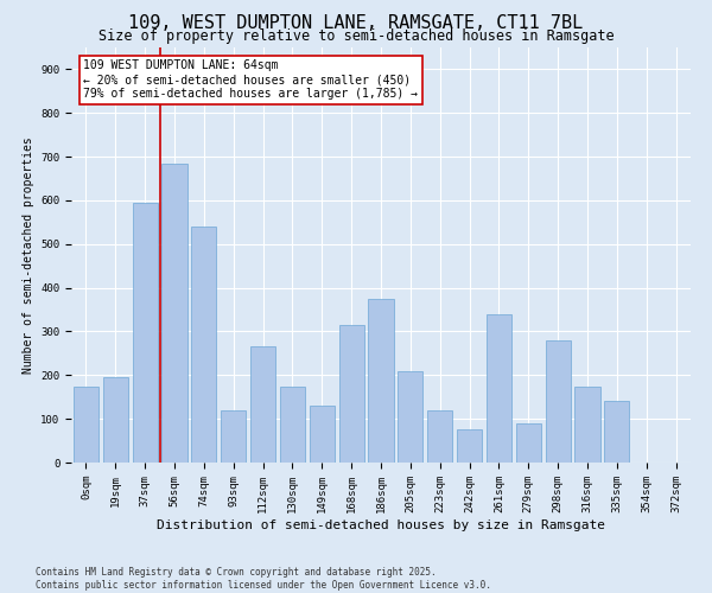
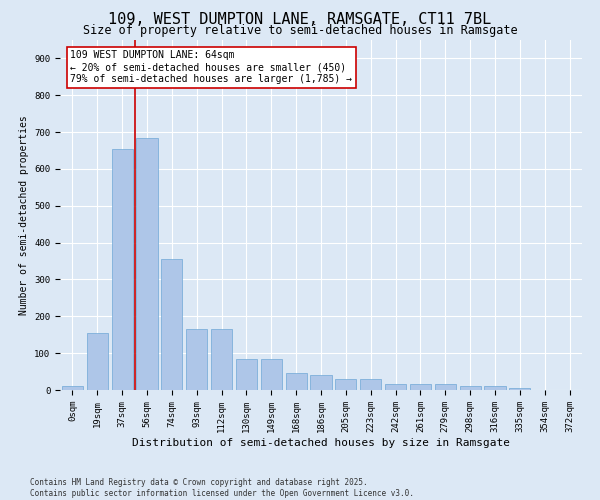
0sqm: 175 -> 10
19sqm: 195 -> 155
37sqm: 595 -> 655
74sqm: 540 -> 355
93sqm: 120 -> 165
112sqm: 265 -> 165
130sqm: 175 -> 85
149sqm: 130 -> 85
168sqm: 315 -> 45
186sqm: 375 -> 40
205sqm: 210 -> 30
223sqm: 120 -> 30
242sqm: 75 -> 15
261sqm: 340 -> 15
279sqm: 90 -> 15
298sqm: 280 -> 10
316sqm: 175 -> 10
335sqm: 140 -> 5
